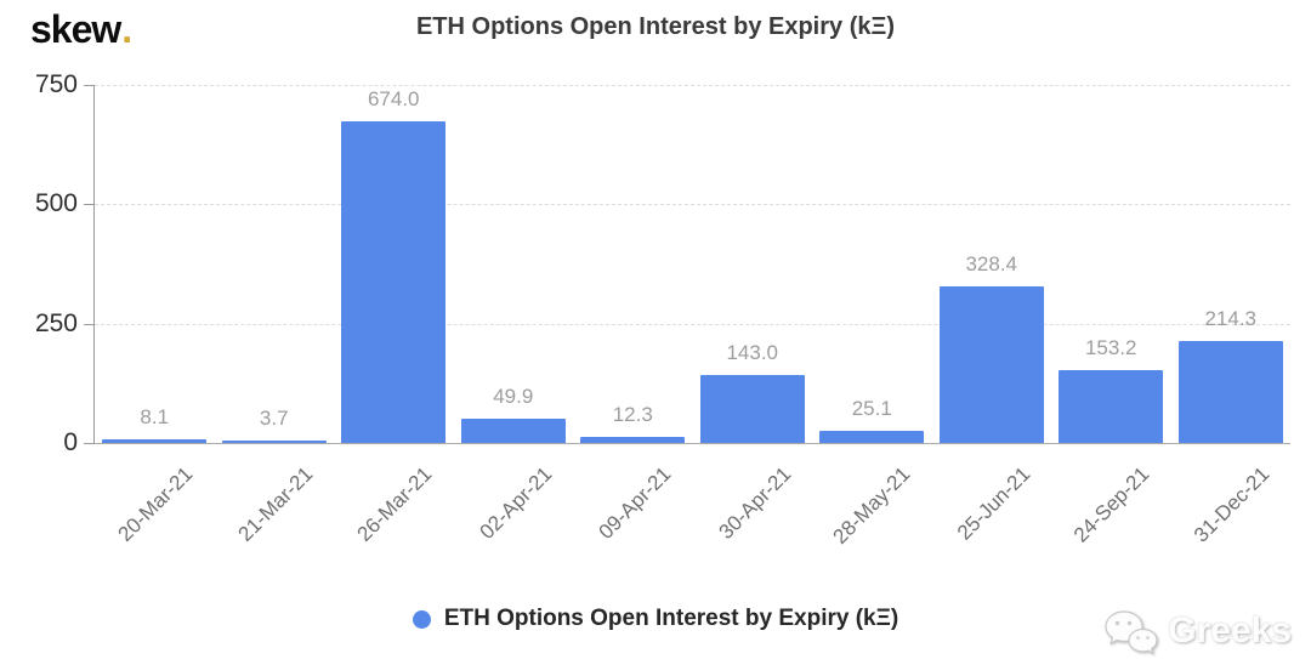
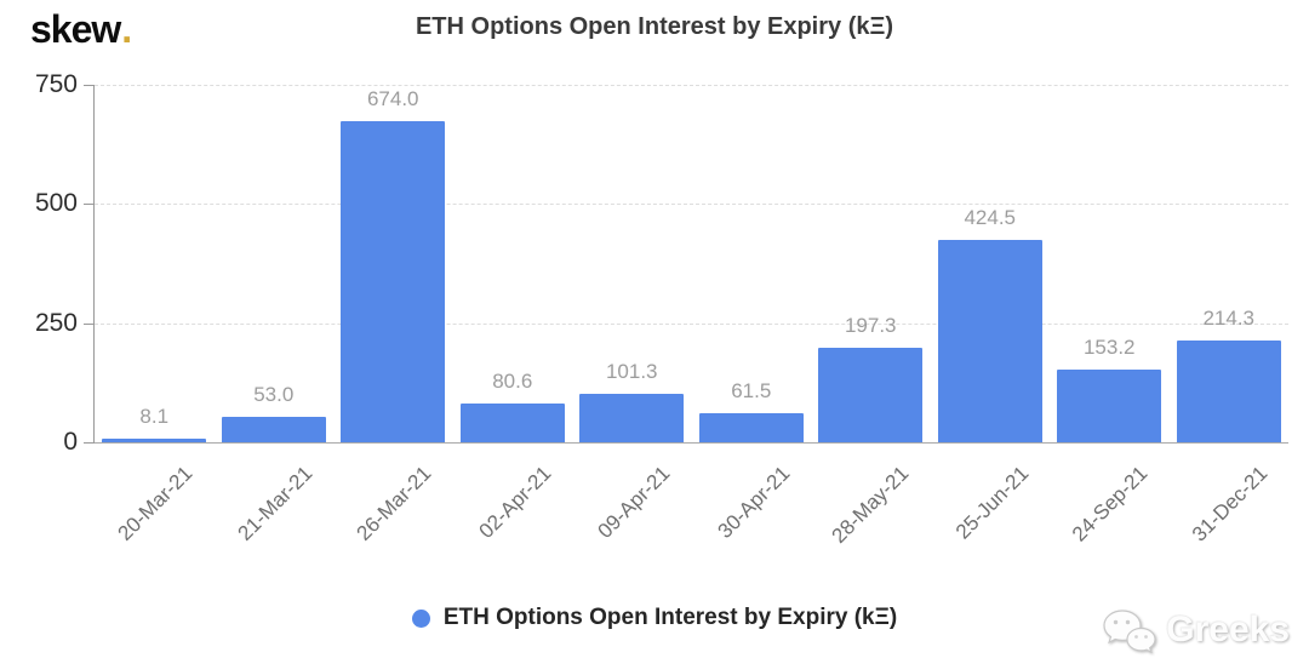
21-Mar-21: 3.7 -> 53.0
02-Apr-21: 49.9 -> 80.6
09-Apr-21: 12.3 -> 101.3
30-Apr-21: 143.0 -> 61.5
28-May-21: 25.1 -> 197.3
25-Jun-21: 328.4 -> 424.5
